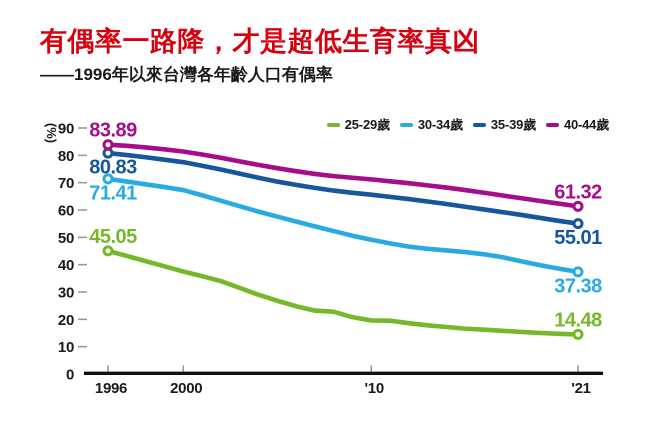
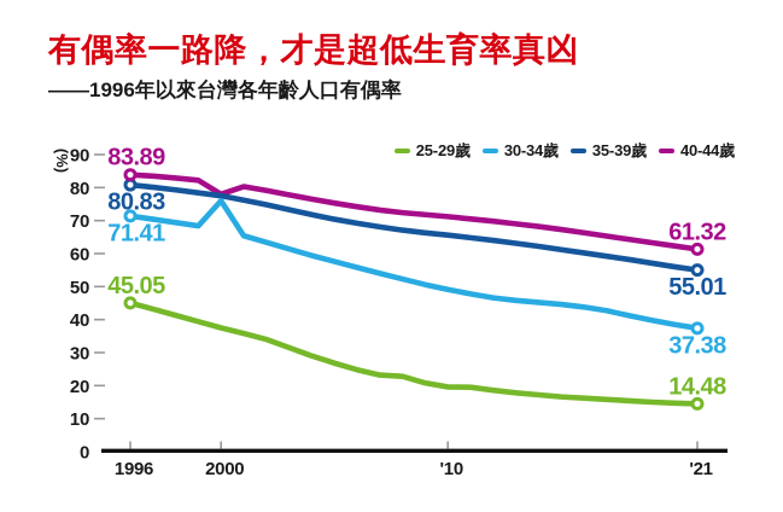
30-34歲/2000: 67 -> 76
40-44歲/2000: 81 -> 78
